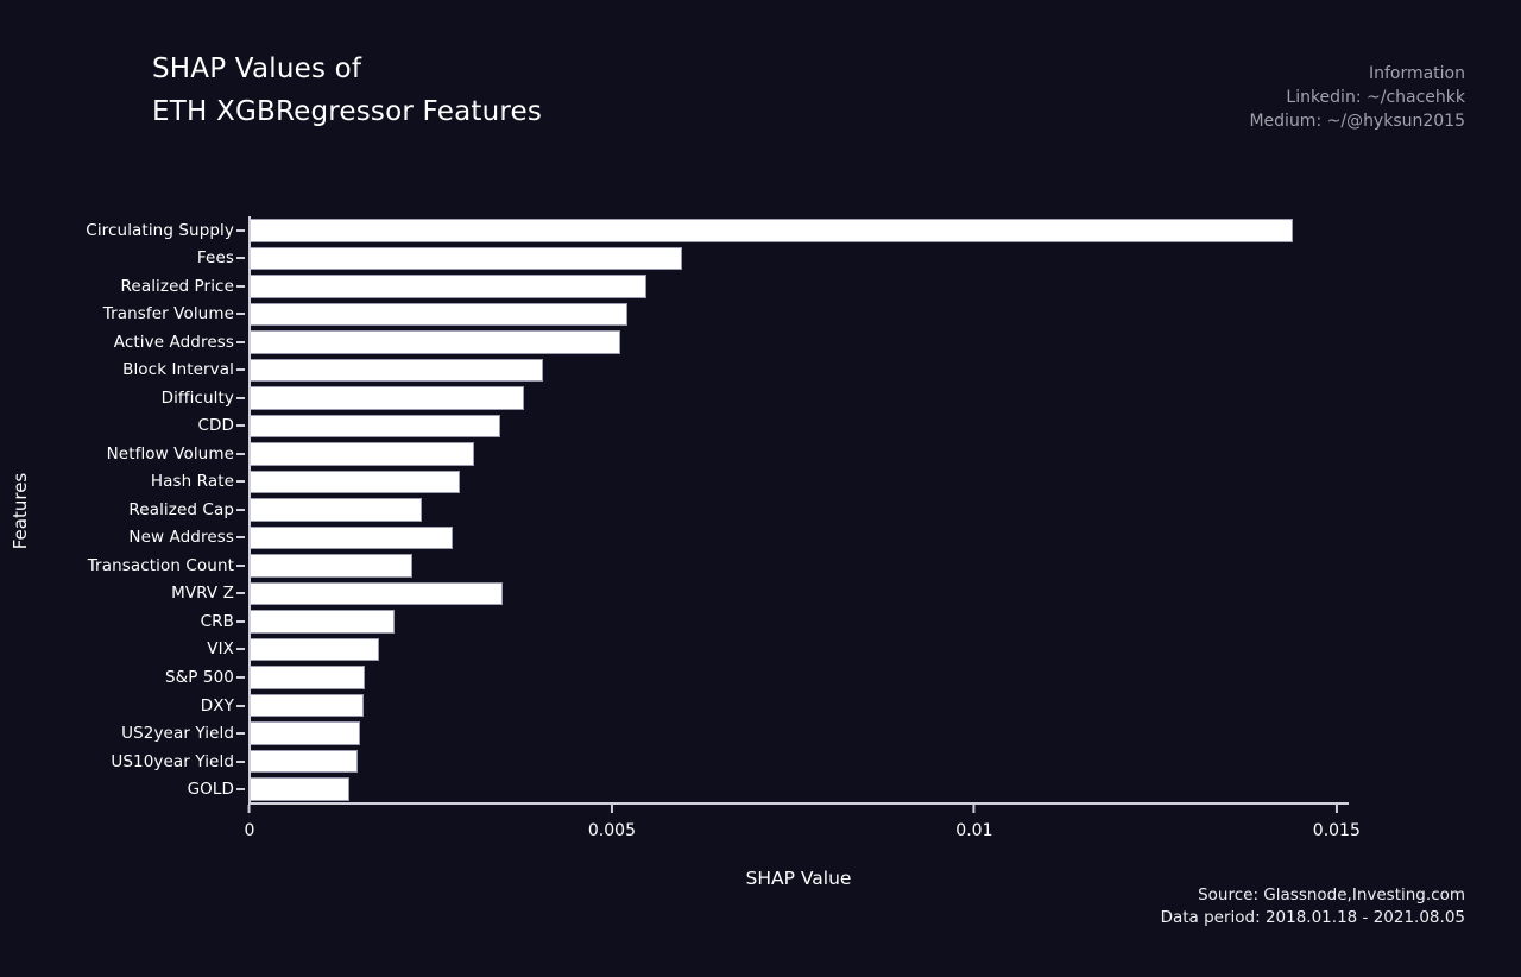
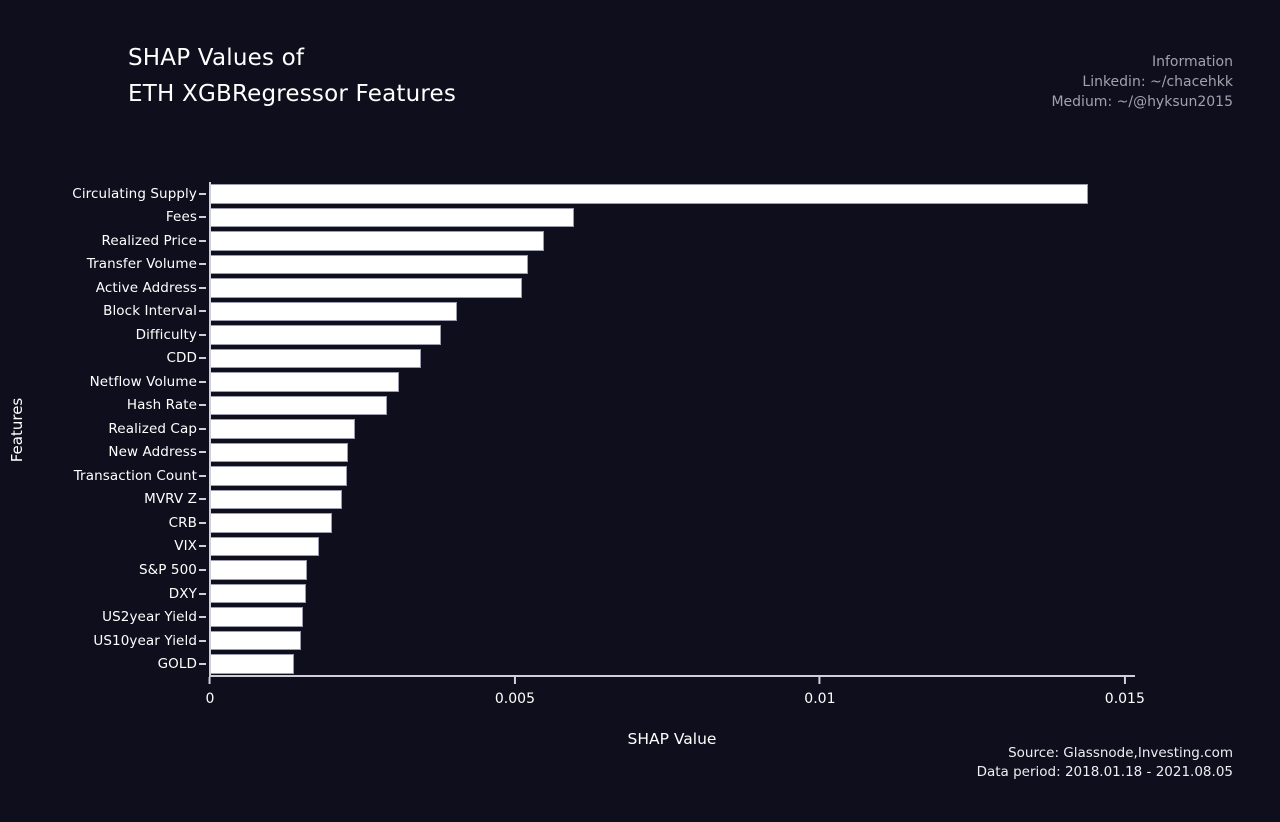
New Address: 0.0028 -> 0.0023
MVRV Z: 0.0035 -> 0.0022
